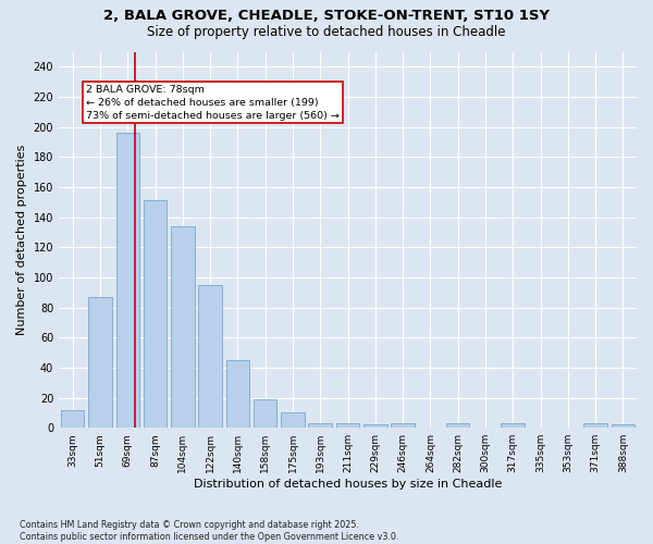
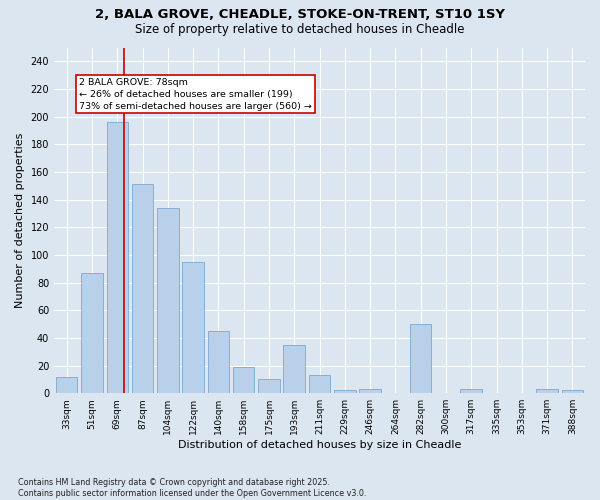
193sqm: 3 -> 35
211sqm: 3 -> 13
282sqm: 3 -> 50
